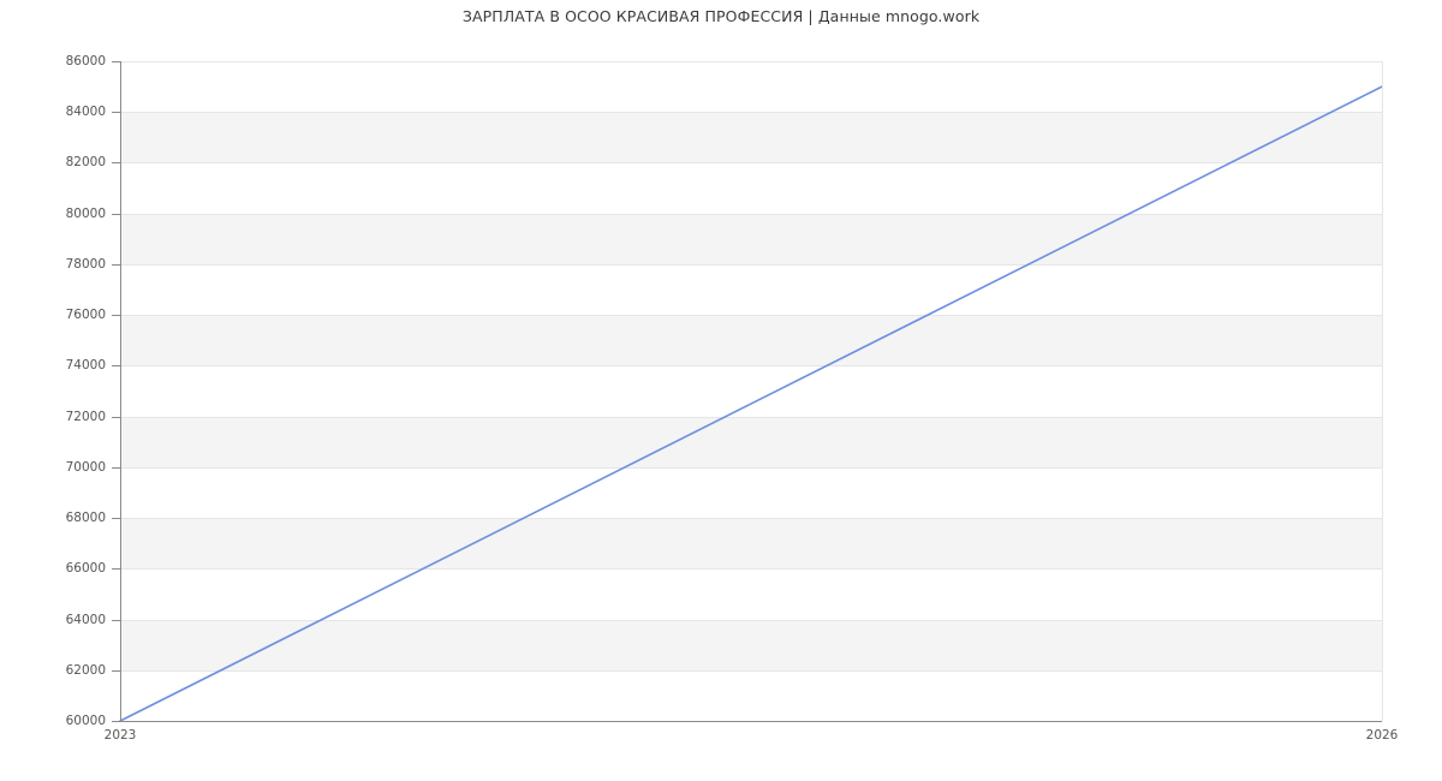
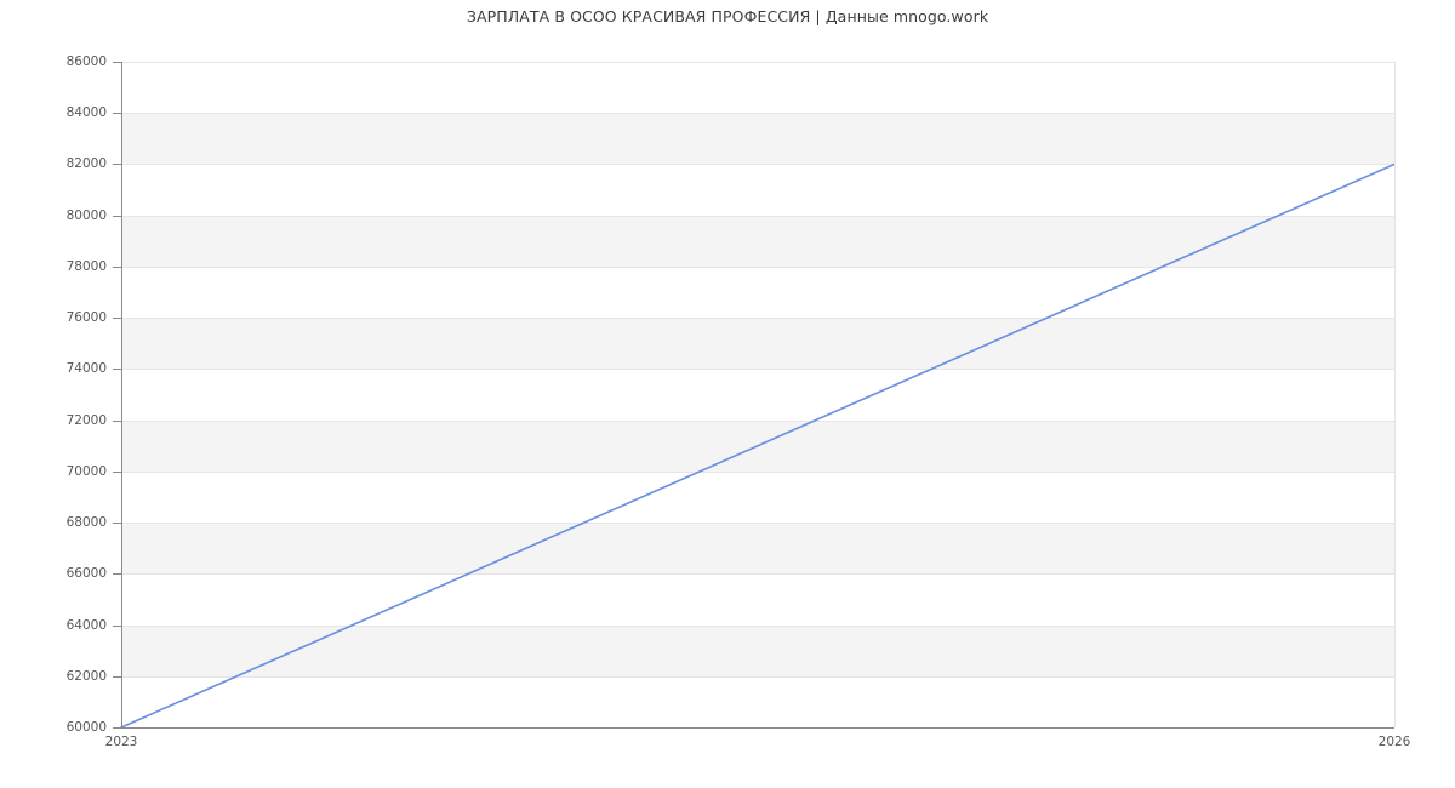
2026: 85000 -> 82000
